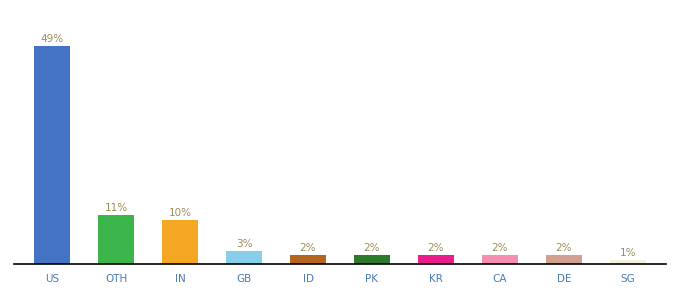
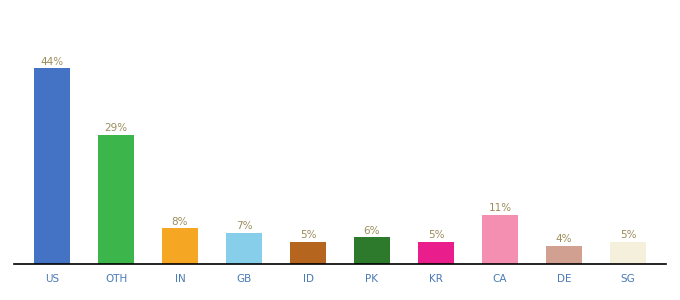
US: 49% -> 44%
OTH: 11% -> 29%
IN: 10% -> 8%
GB: 3% -> 7%
ID: 2% -> 5%
PK: 2% -> 6%
KR: 2% -> 5%
CA: 2% -> 11%
DE: 2% -> 4%
SG: 1% -> 5%
